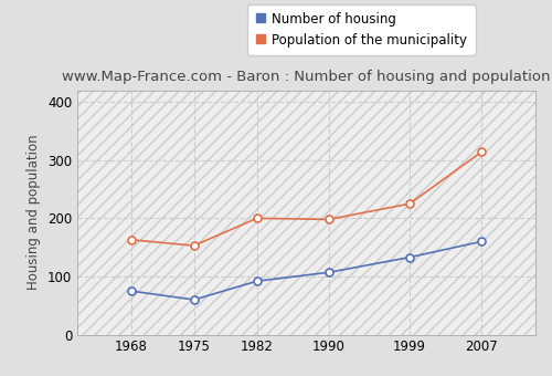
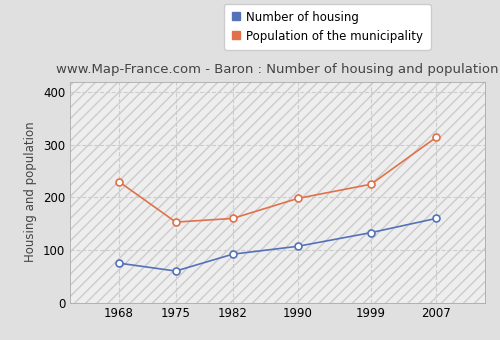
Population of the municipality/1968: 163 -> 230
Population of the municipality/1982: 200 -> 160
